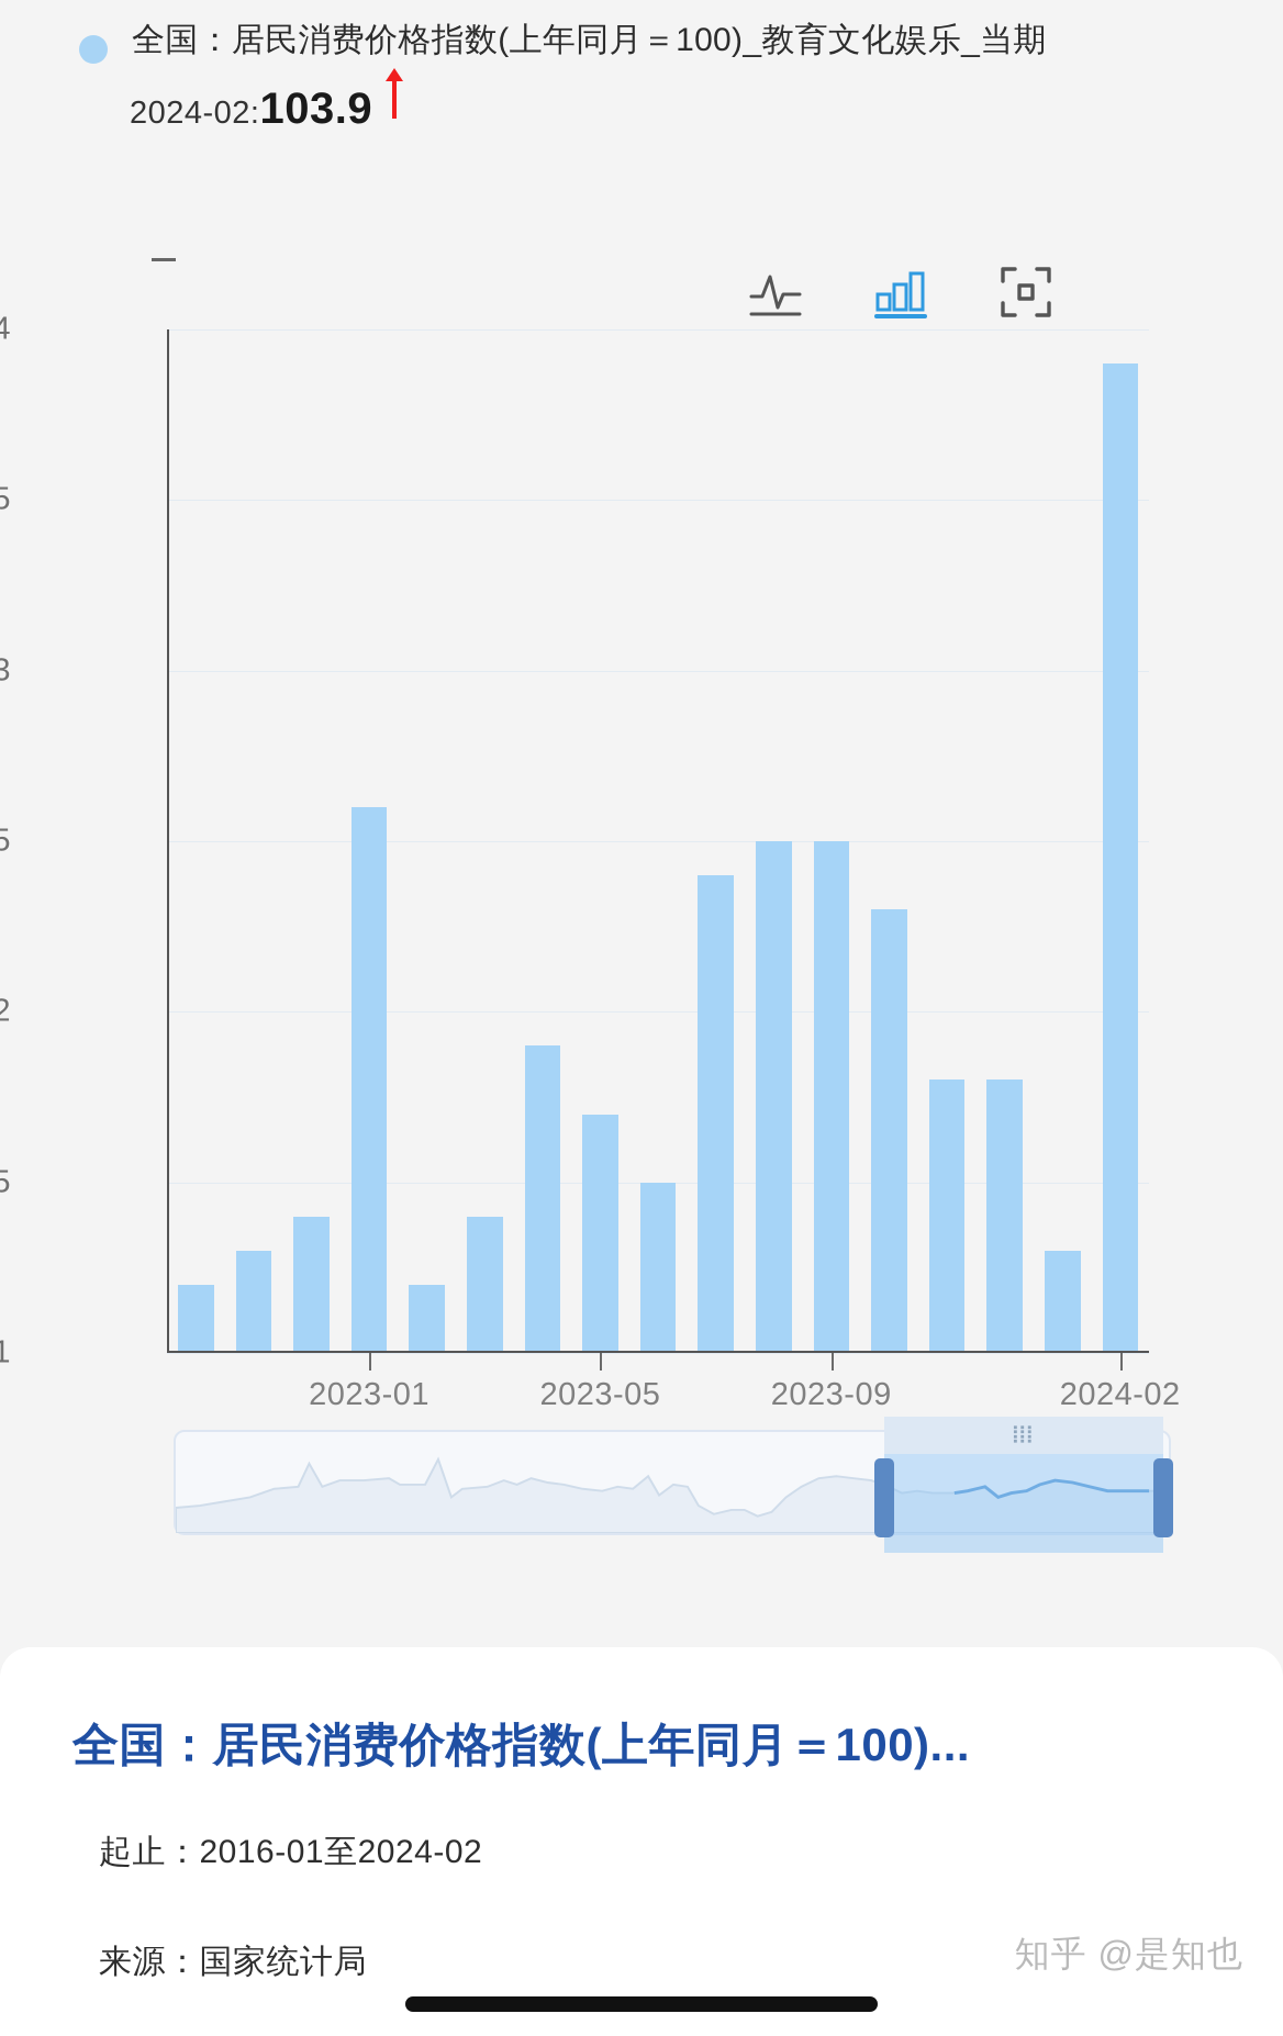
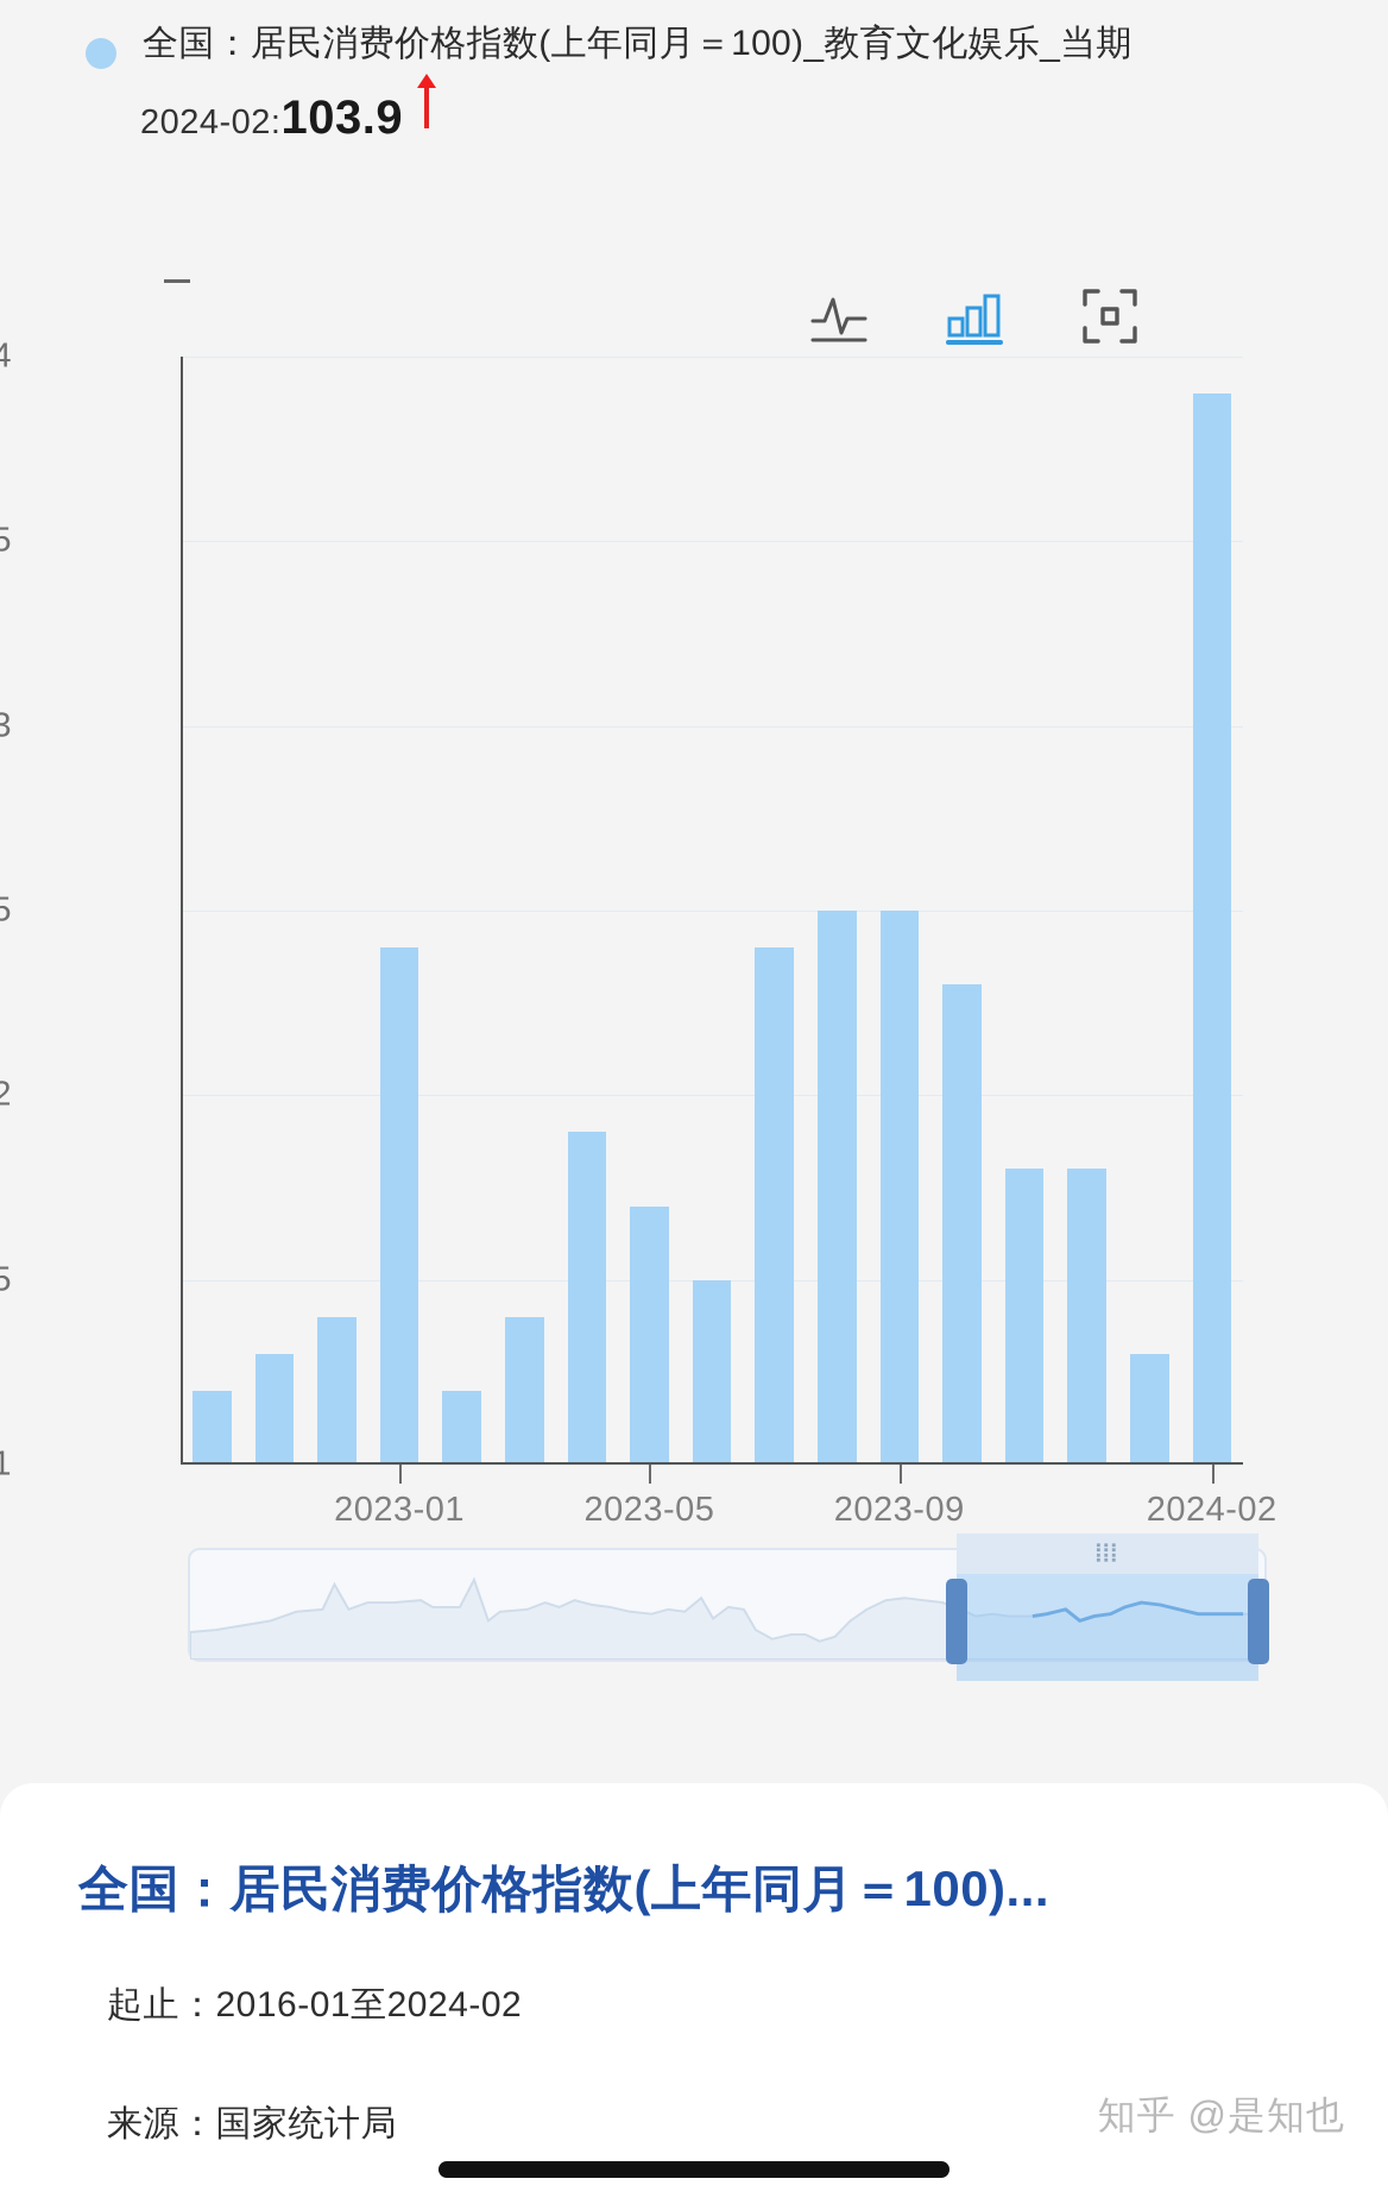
2023-01: 102.6 -> 102.4
